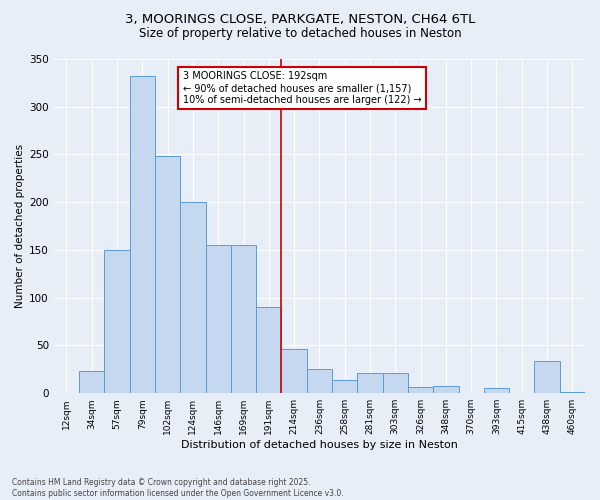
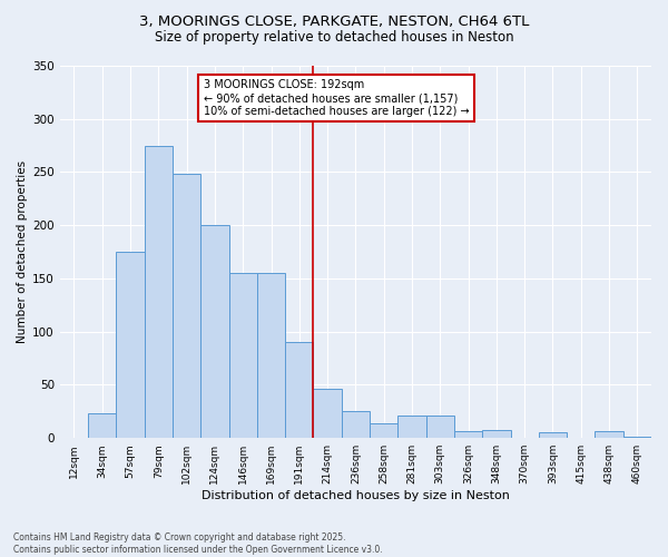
57sqm: 150 -> 175
79sqm: 332 -> 275
438sqm: 34 -> 6
